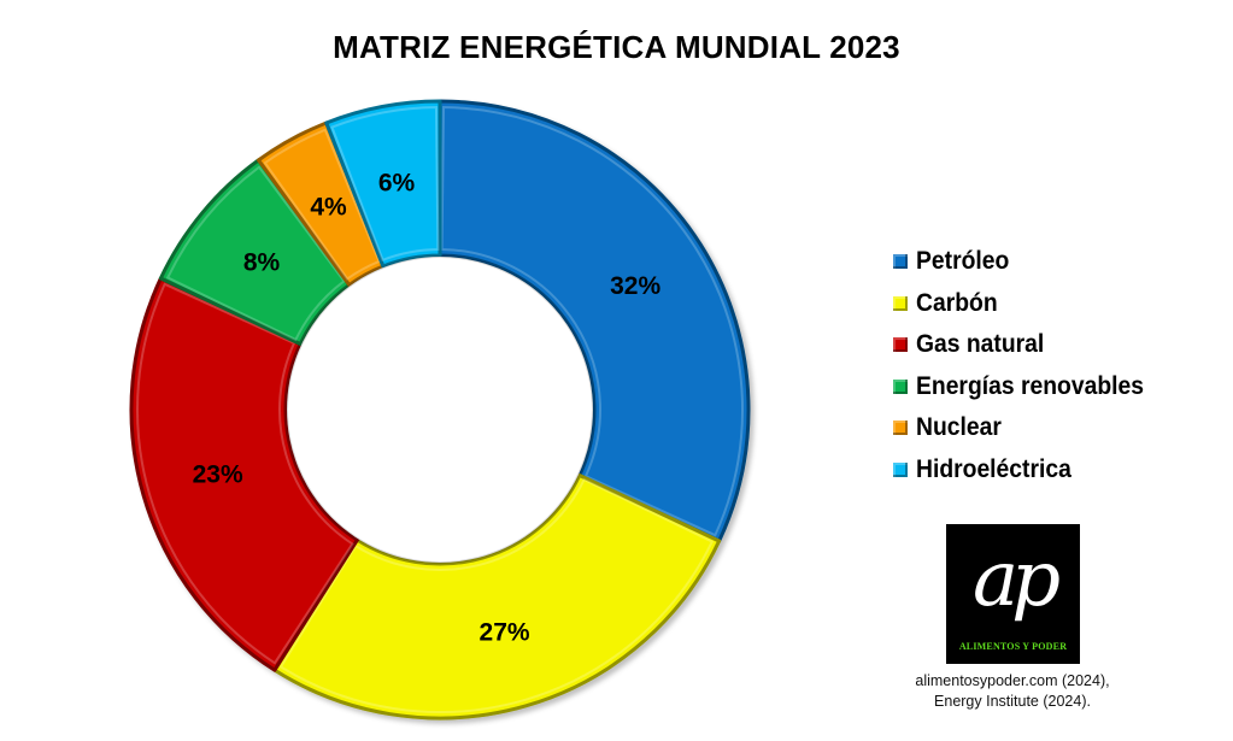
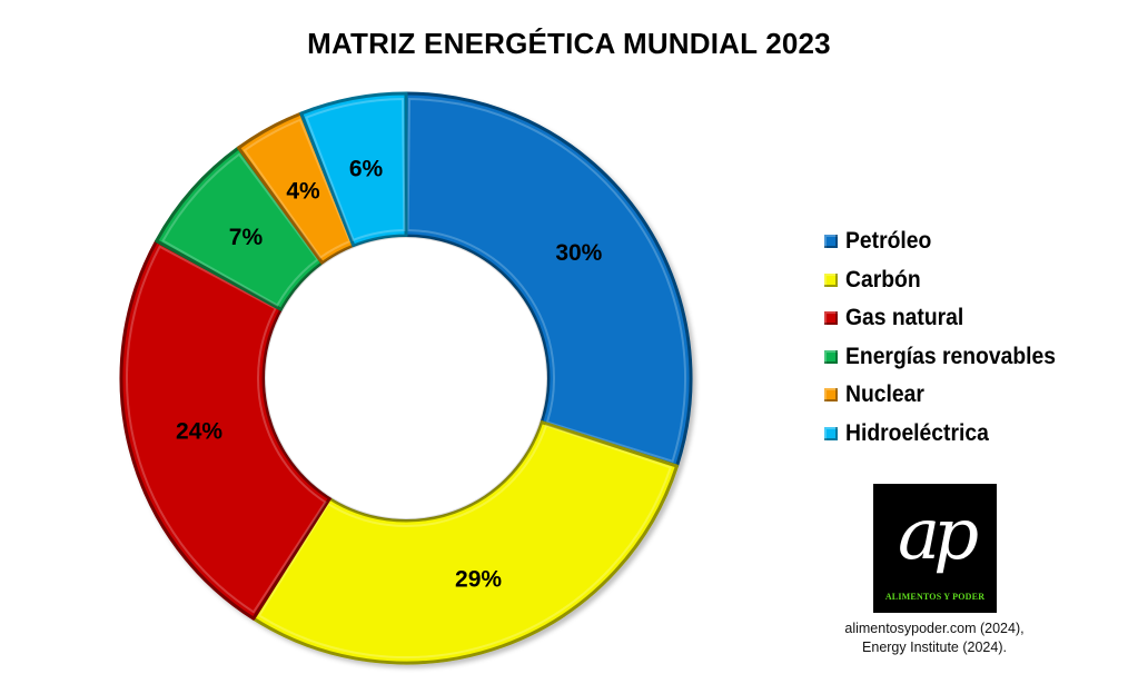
Petróleo: 32% -> 30%
Carbón: 27% -> 29%
Gas natural: 23% -> 24%
Energías renovables: 8% -> 7%
